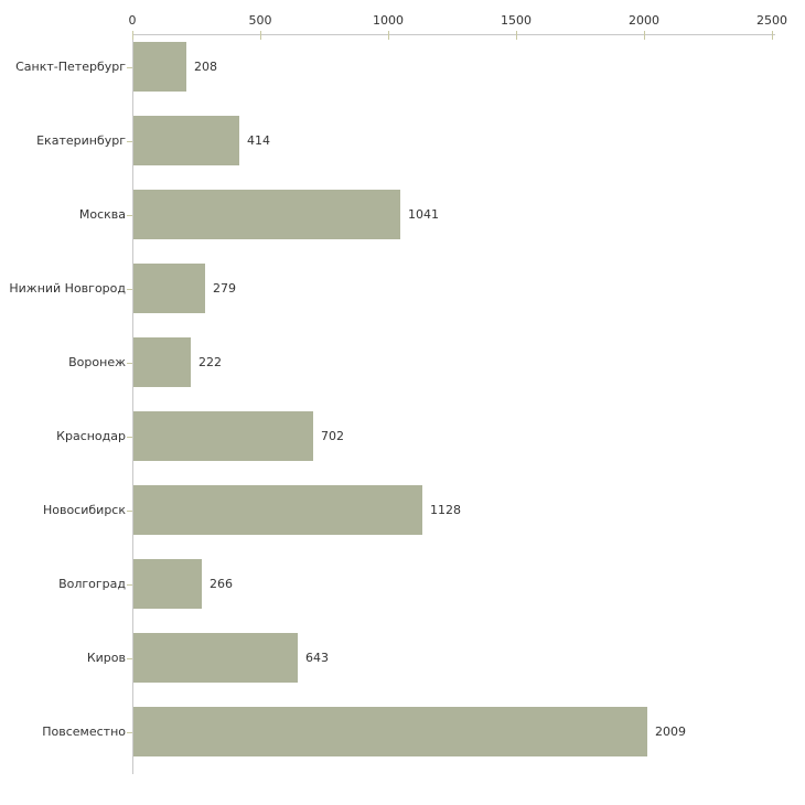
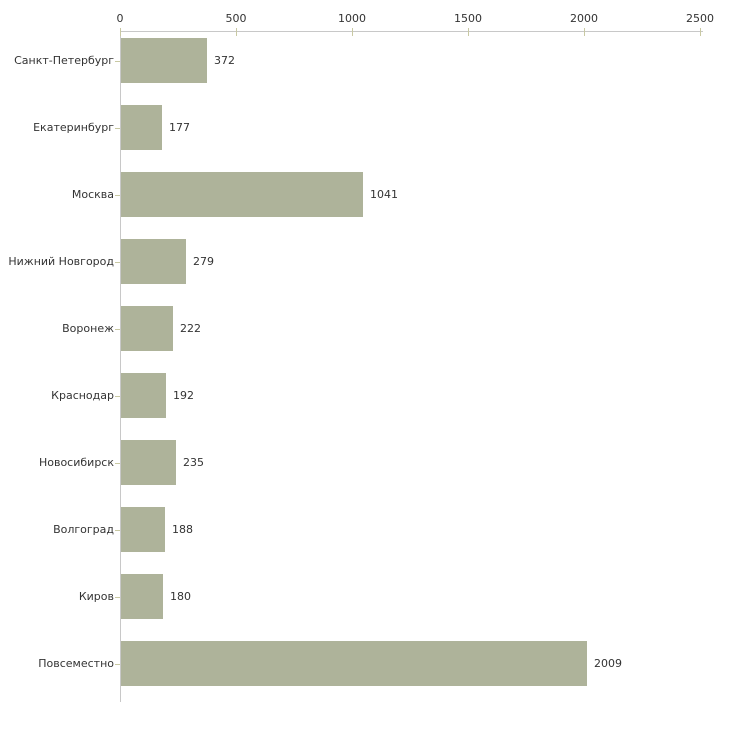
Санкт-Петербург: 208 -> 372
Екатеринбург: 414 -> 177
Краснодар: 702 -> 192
Новосибирск: 1128 -> 235
Волгоград: 266 -> 188
Киров: 643 -> 180
